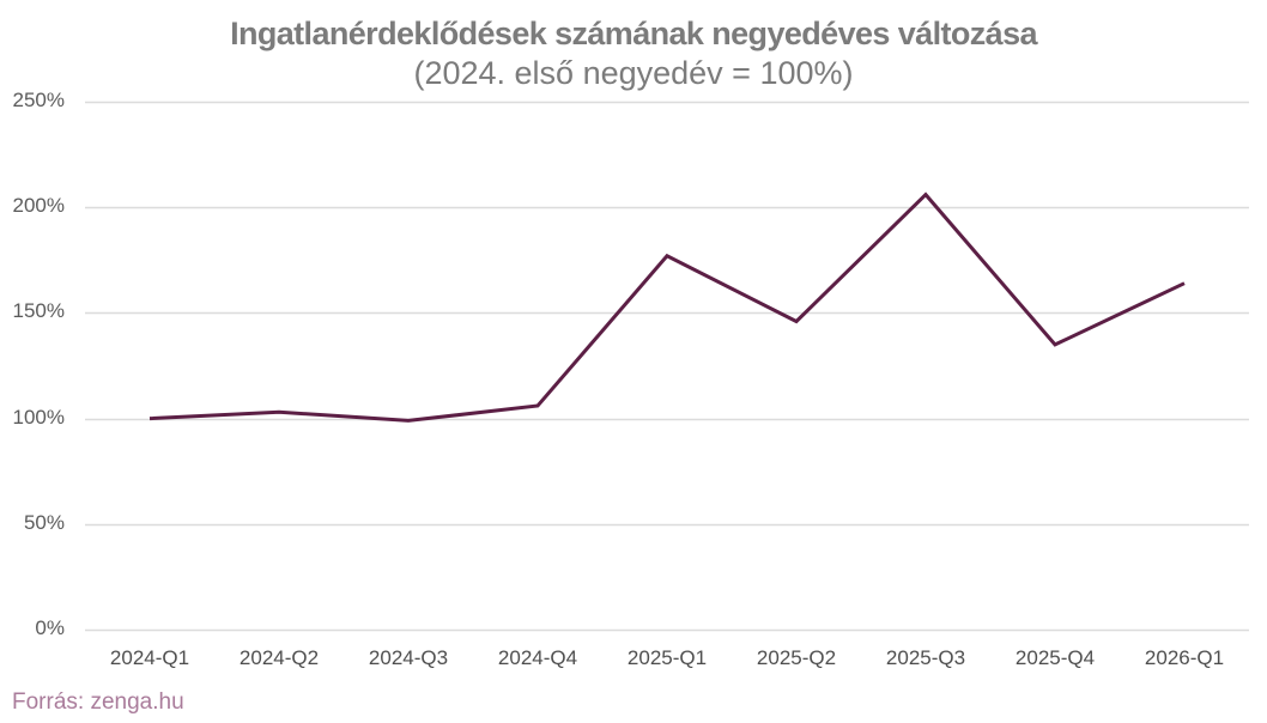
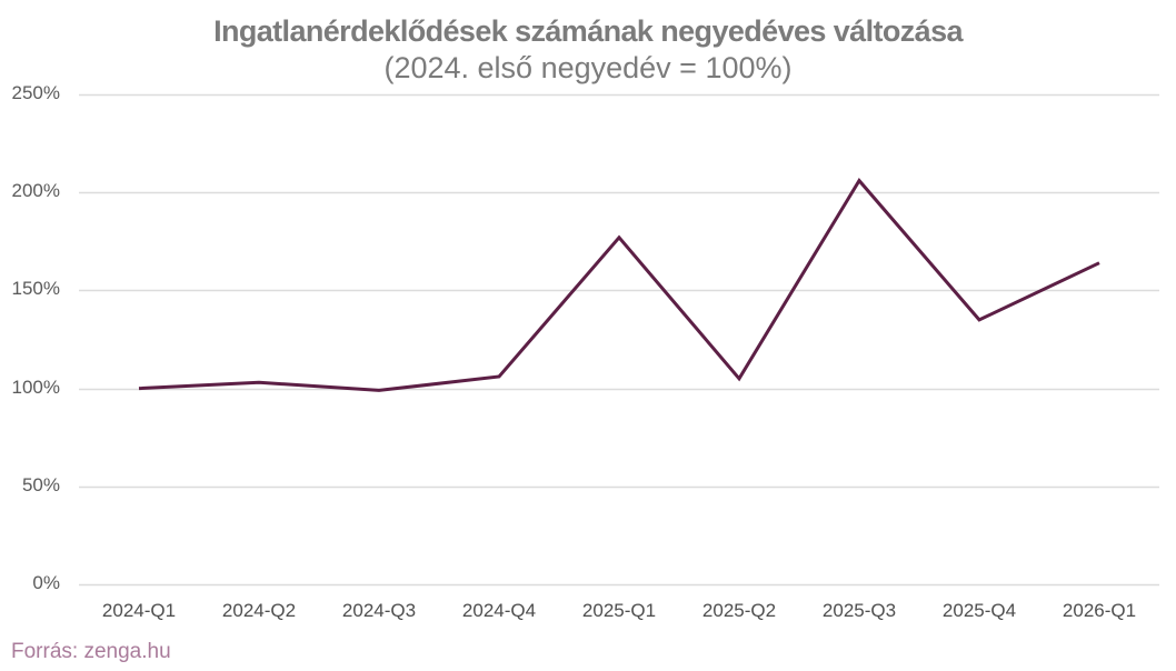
2025-Q2: 146% -> 105%
